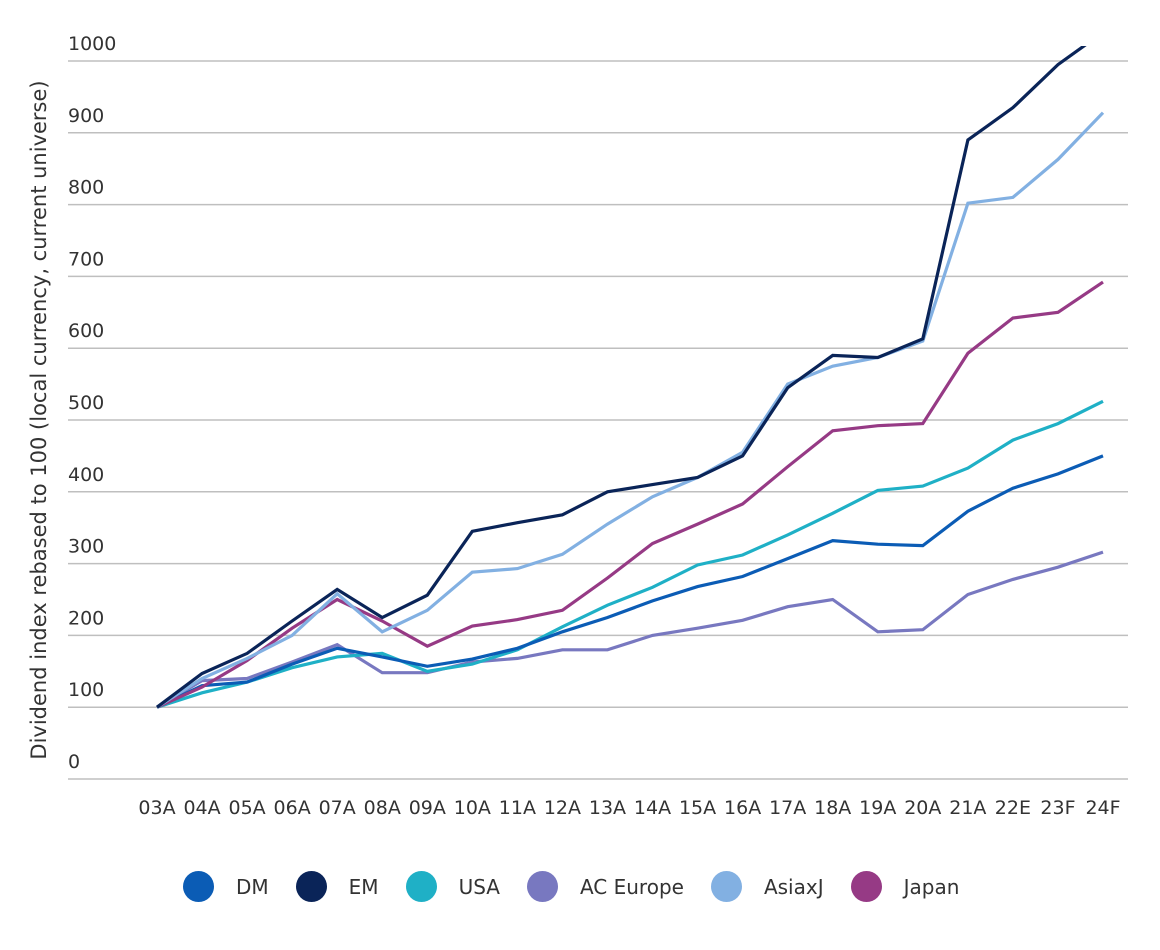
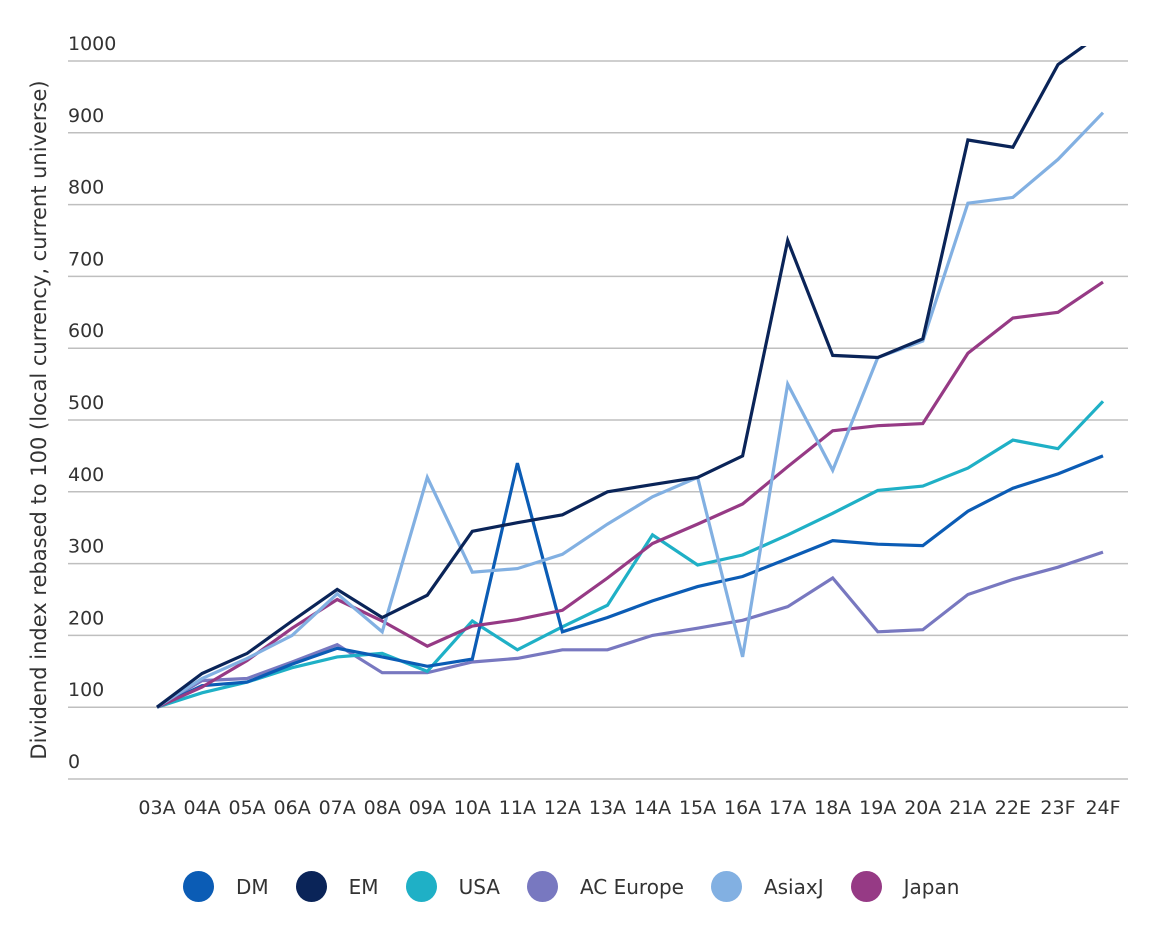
AsiaxJ/09A: 240 -> 420
USA/10A: 160 -> 220
DM/11A: 180 -> 440
USA/14A: 270 -> 340
AsiaxJ/16A: 460 -> 170
EM/17A: 540 -> 750
AC Europe/18A: 250 -> 280
AsiaxJ/18A: 580 -> 430
EM/22E: 940 -> 880
USA/23F: 500 -> 460
